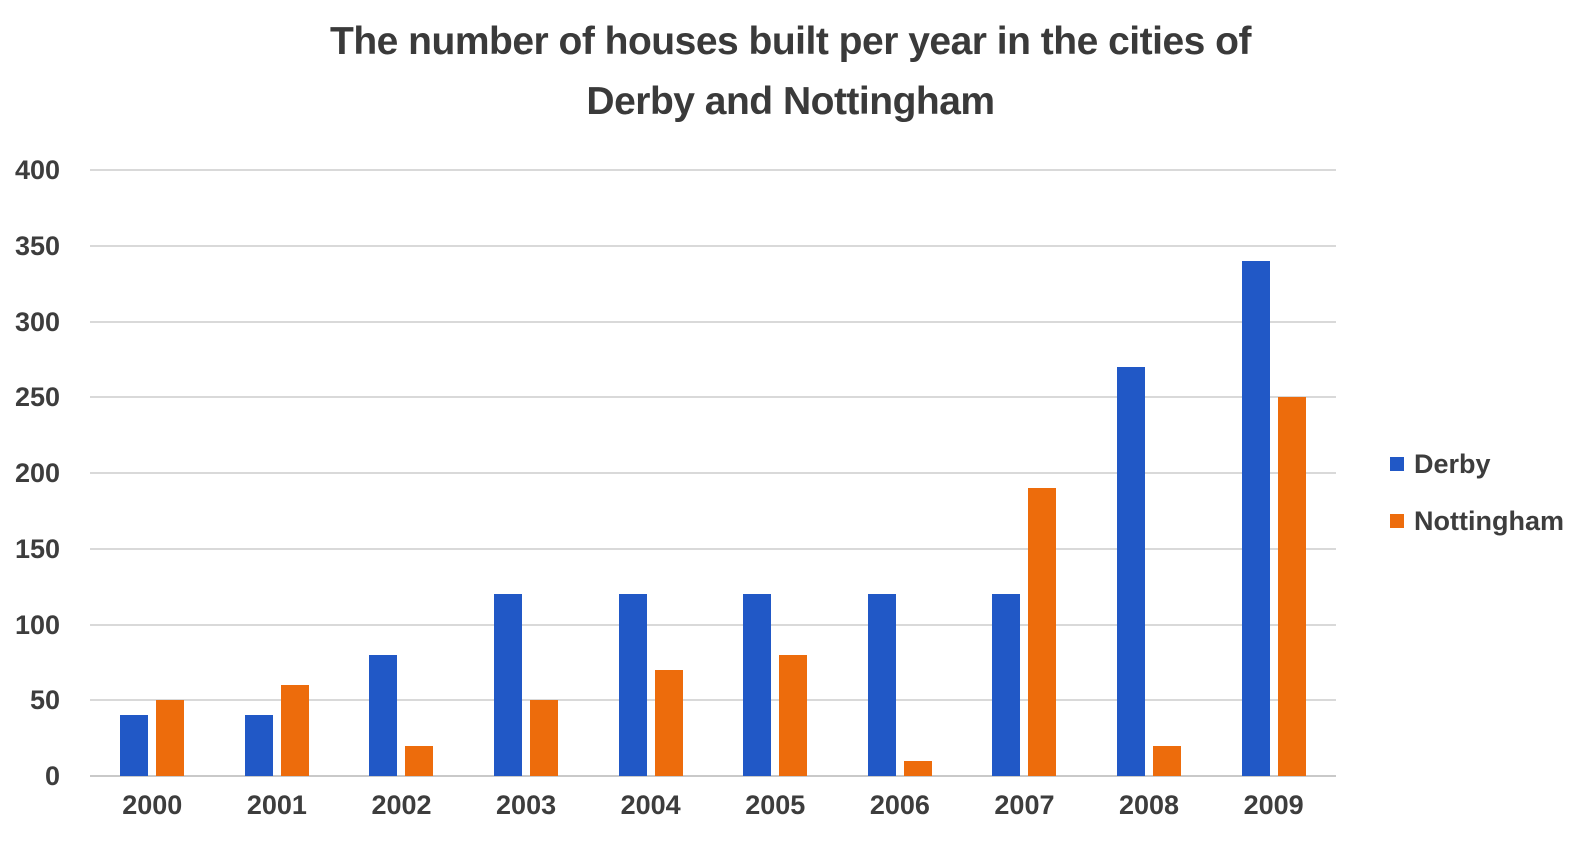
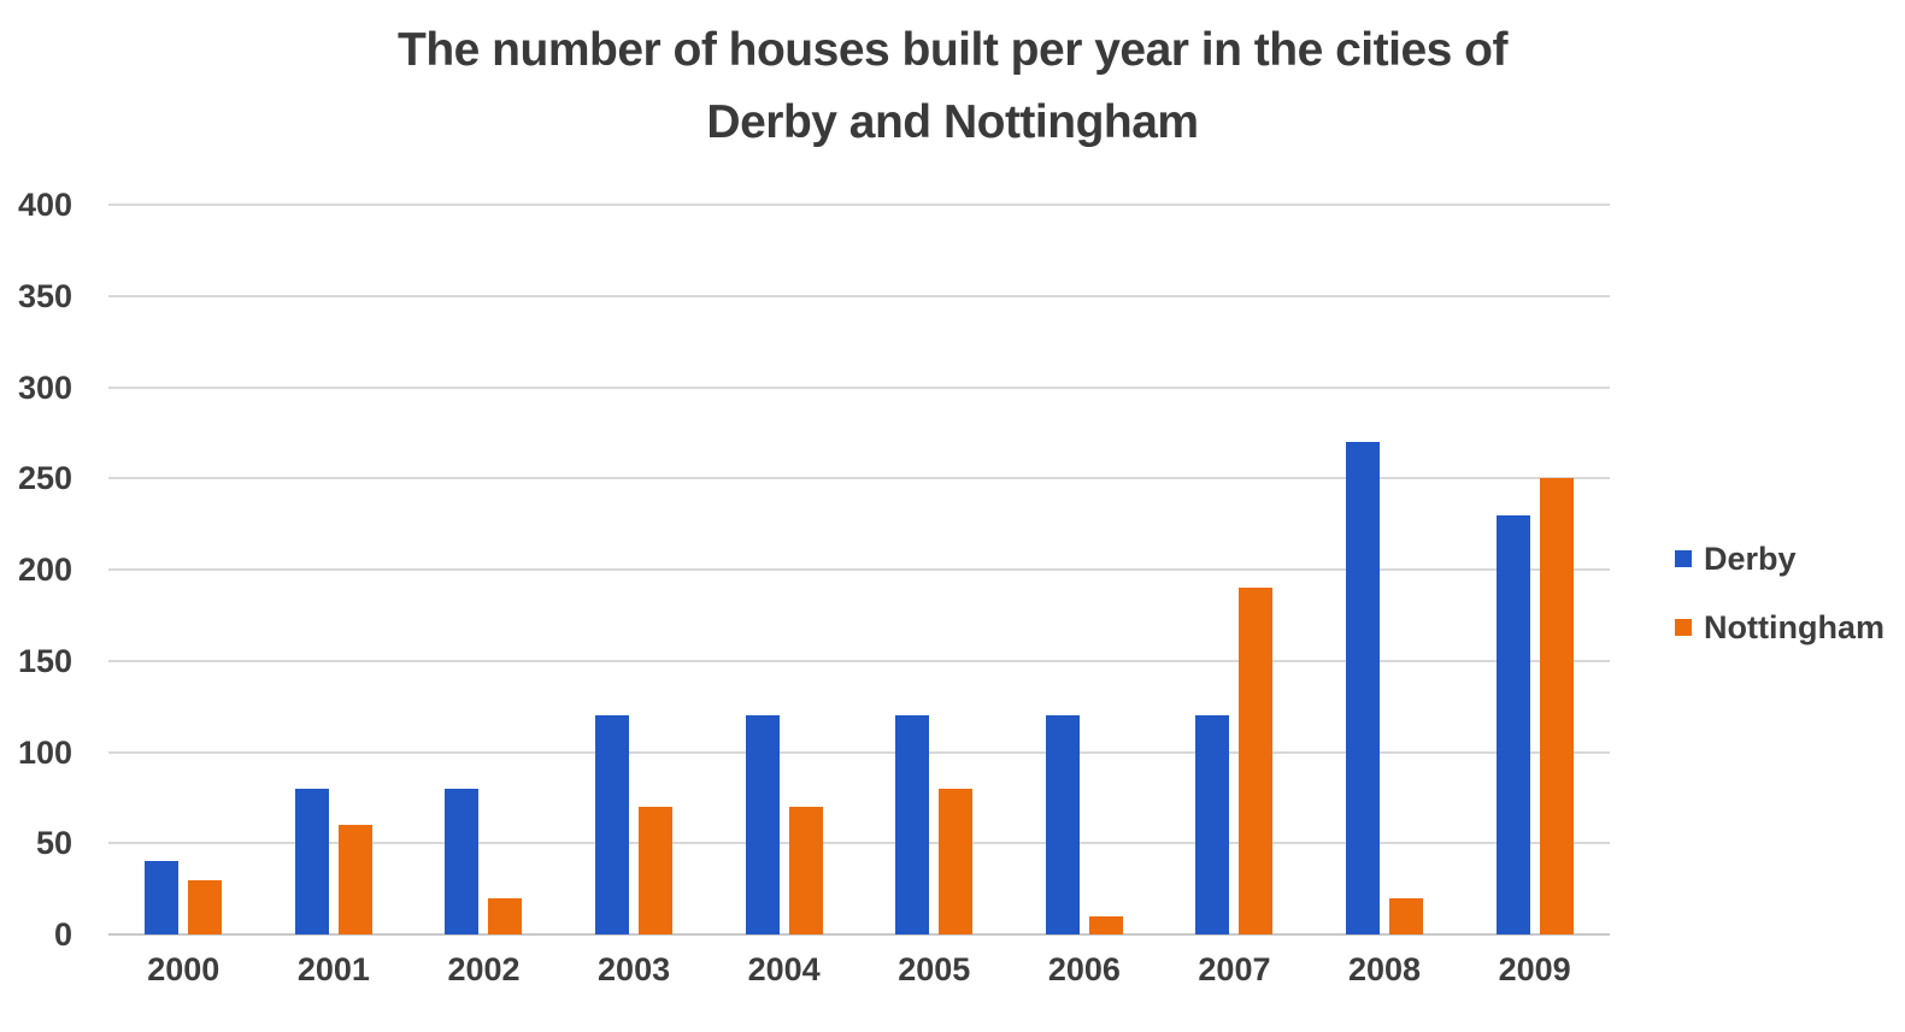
Nottingham/2000: 50 -> 30
Derby/2001: 40 -> 80
Nottingham/2003: 50 -> 70
Derby/2009: 340 -> 230
